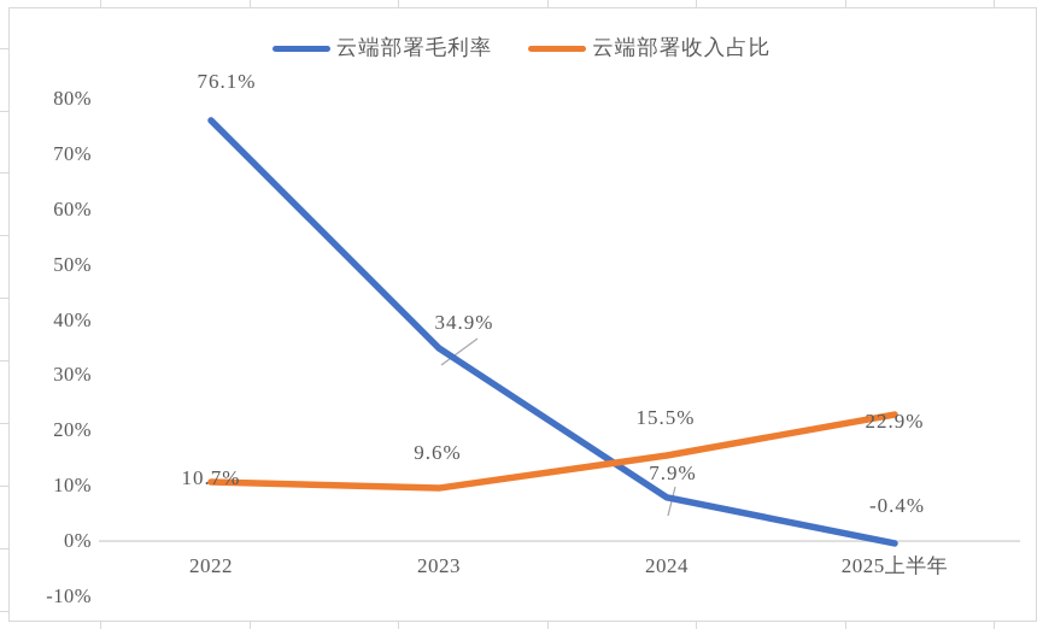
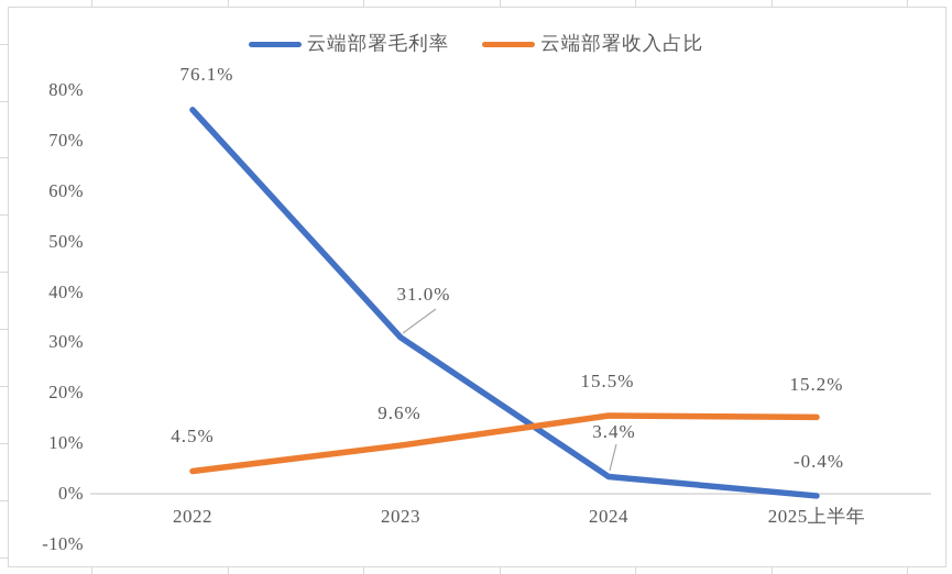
云端部署收入占比/2022: 10.7% -> 4.5%
云端部署毛利率/2023: 34.9% -> 31.0%
云端部署毛利率/2024: 7.9% -> 3.4%
云端部署收入占比/2025上半年: 22.9% -> 15.2%
